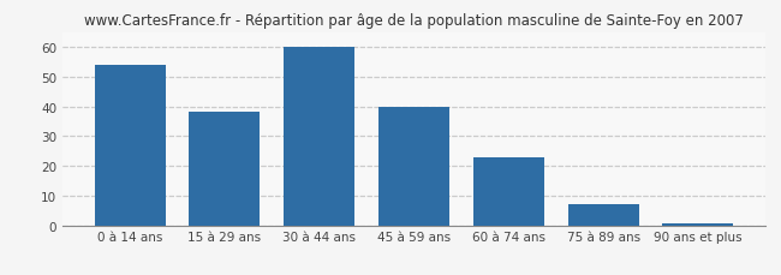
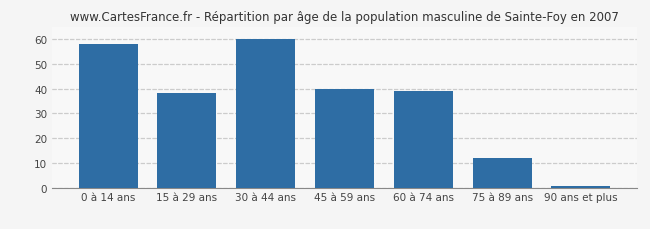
0 à 14 ans: 54.0 -> 58.0
60 à 74 ans: 23.0 -> 39.0
75 à 89 ans: 7.0 -> 12.0
